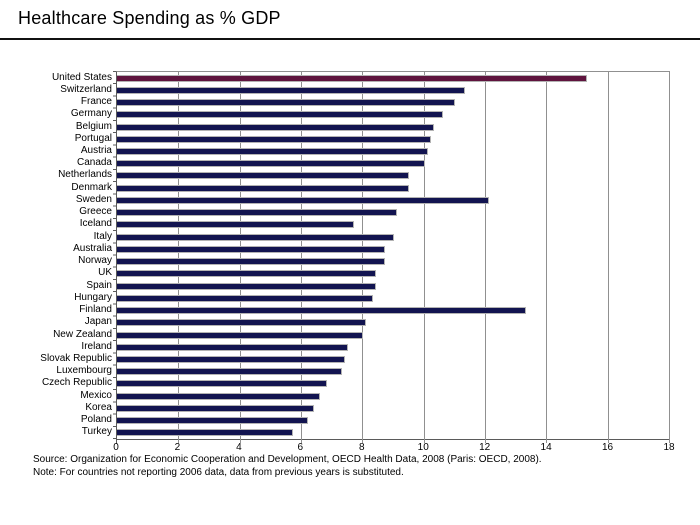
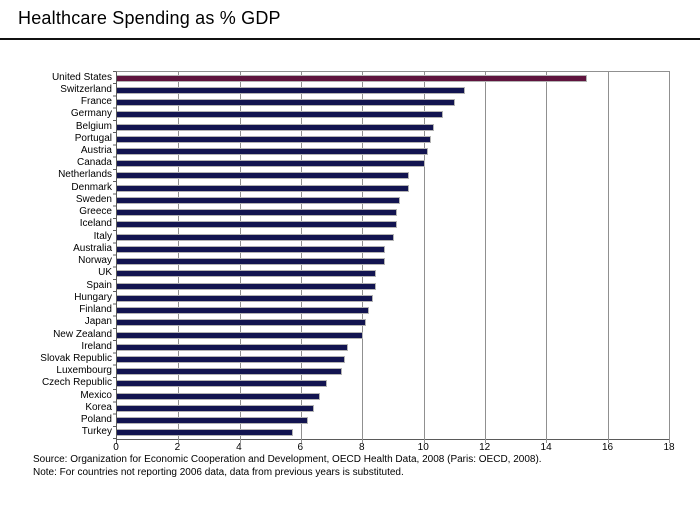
Sweden: 12.1 -> 9.2
Iceland: 7.7 -> 9.1
Finland: 13.3 -> 8.2
